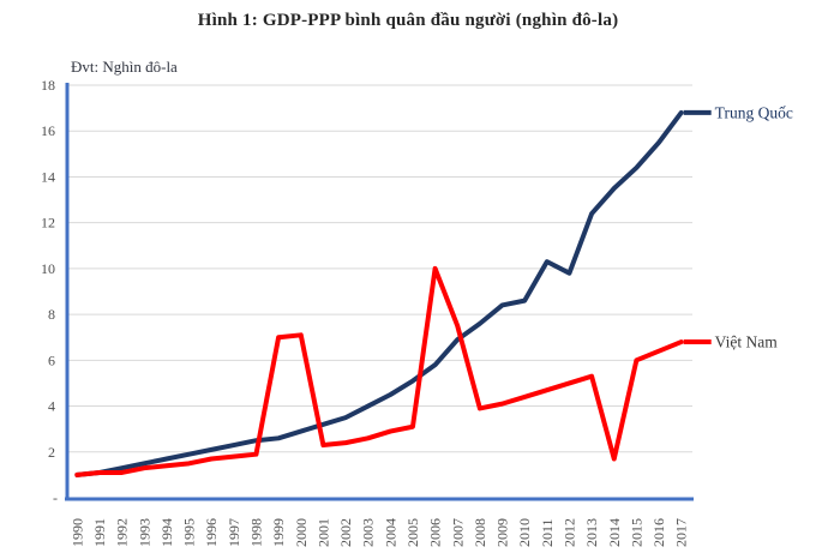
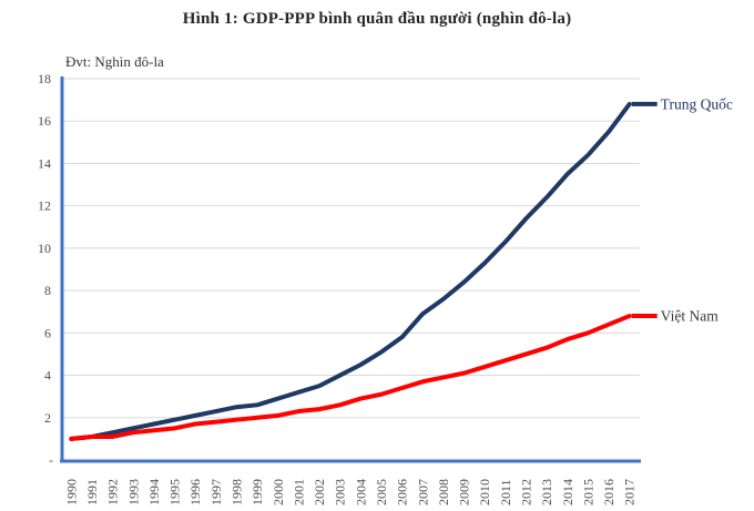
Việt Nam/1999: 7.0 -> 2.0
Việt Nam/2000: 7.1 -> 2.1
Việt Nam/2006: 10.0 -> 3.4
Việt Nam/2007: 7.5 -> 3.7
Trung Quốc/2010: 8.6 -> 9.3
Trung Quốc/2012: 9.8 -> 11.4
Việt Nam/2014: 1.7 -> 5.7
